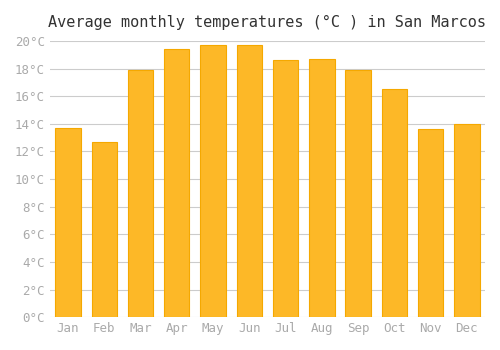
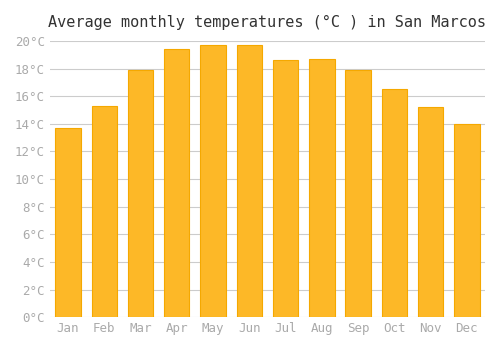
Feb: 12.7°C -> 15.3°C
Nov: 13.6°C -> 15.2°C
